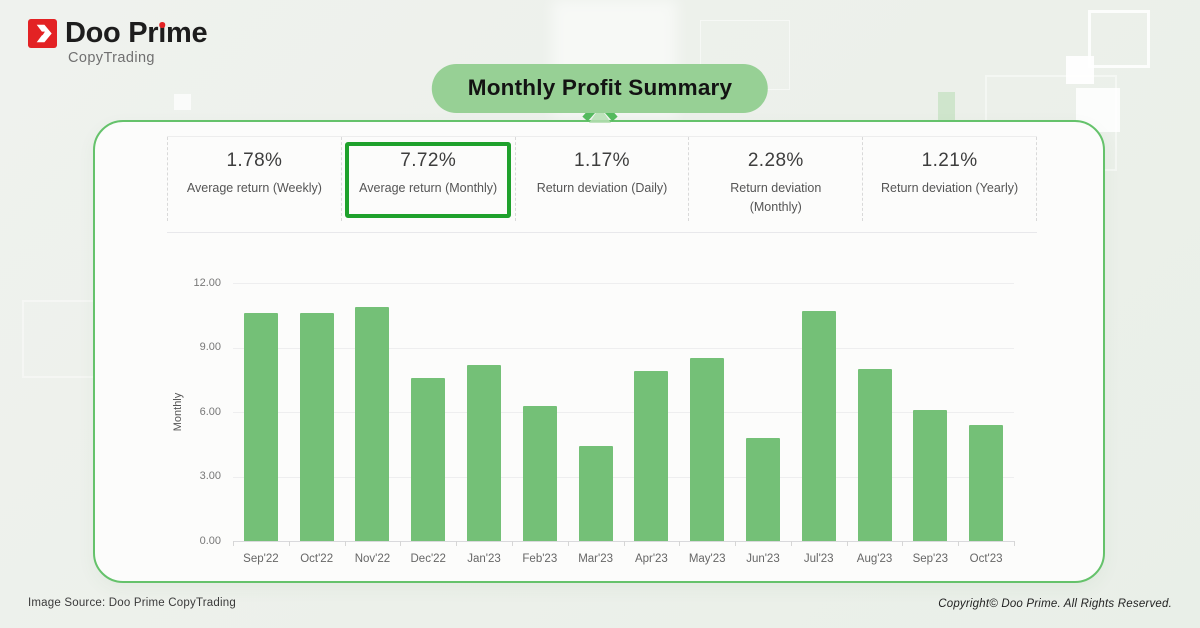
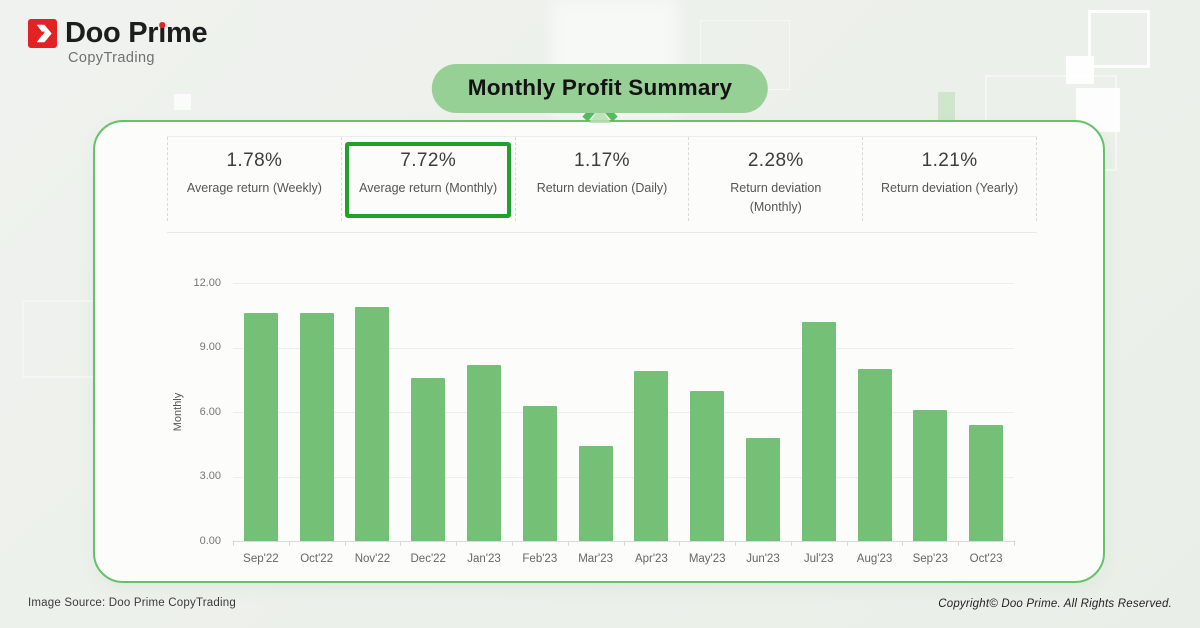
May'23: 8.5 -> 7.0
Jul'23: 10.7 -> 10.2
